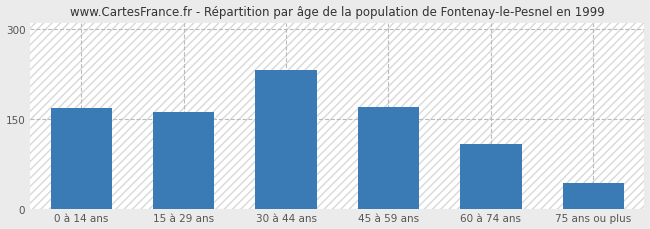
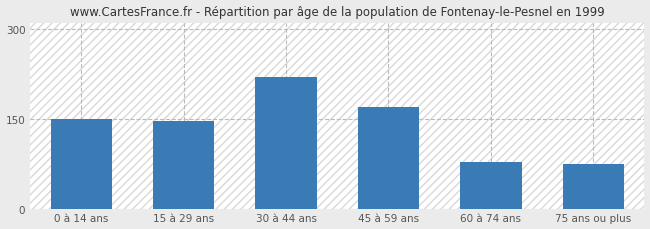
0 à 14 ans: 168 -> 150
15 à 29 ans: 162 -> 146
30 à 44 ans: 232 -> 220
60 à 74 ans: 107 -> 78
75 ans ou plus: 43 -> 74
